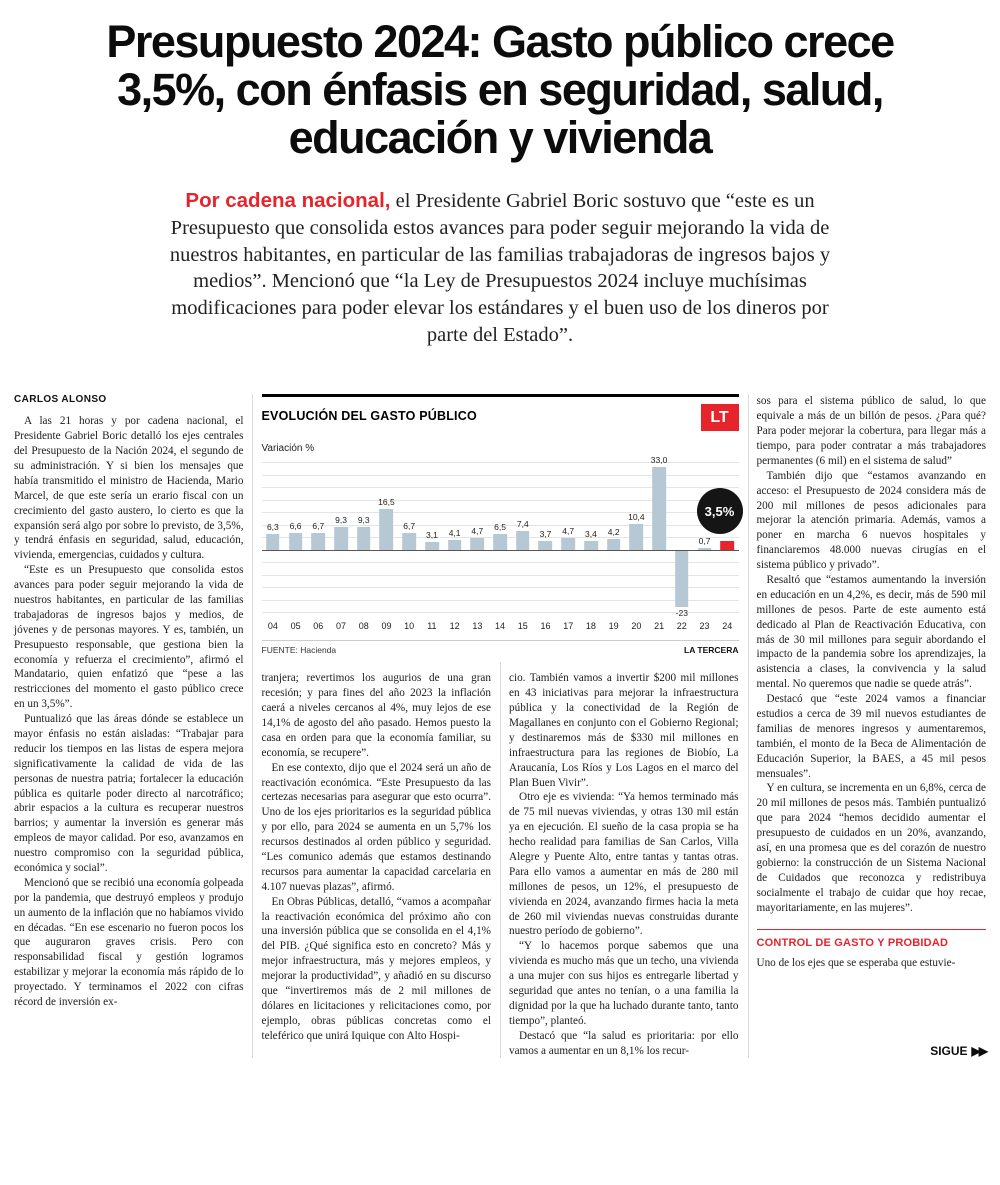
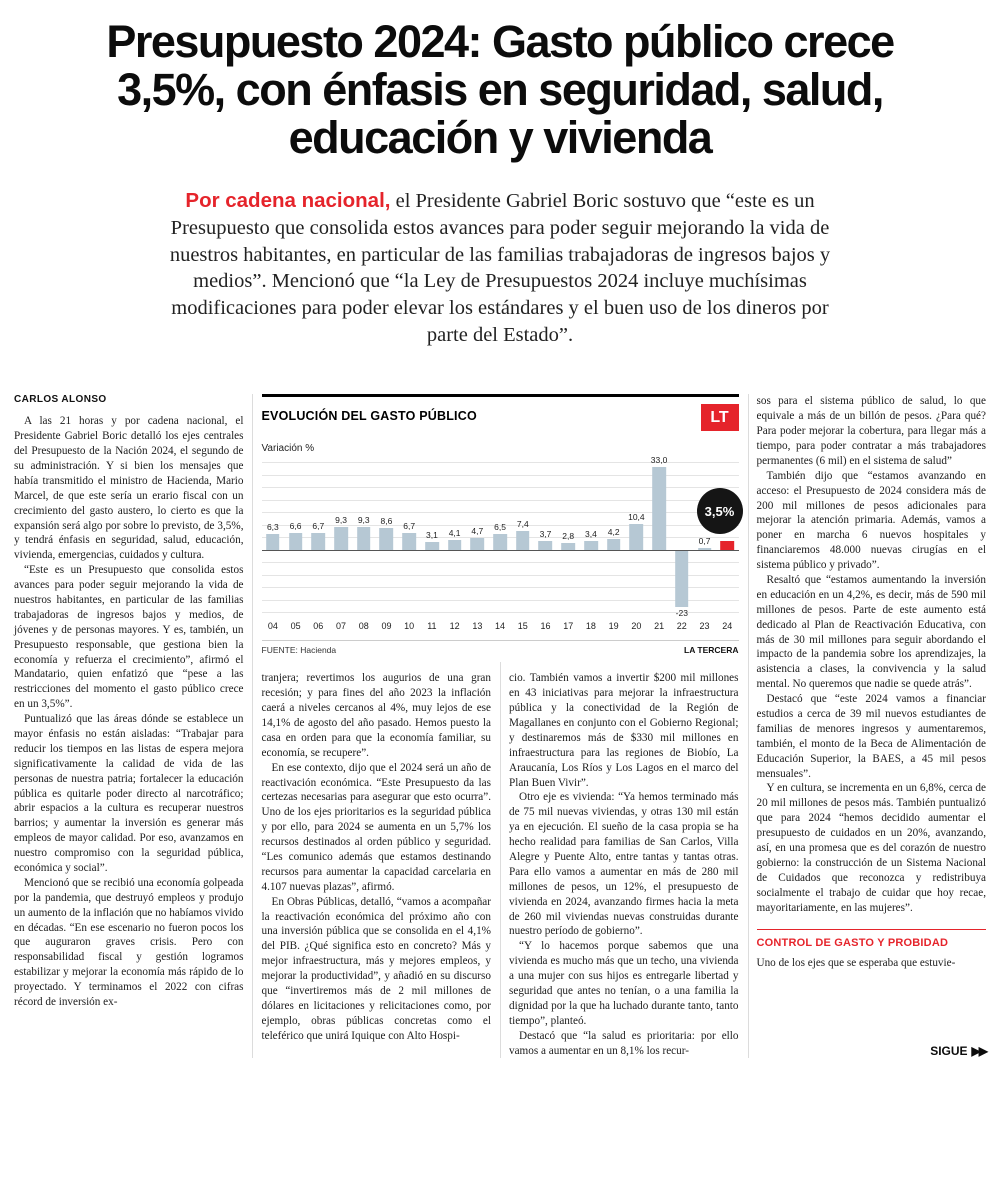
09: 16,5 -> 8,6
17: 4,7 -> 2,8
